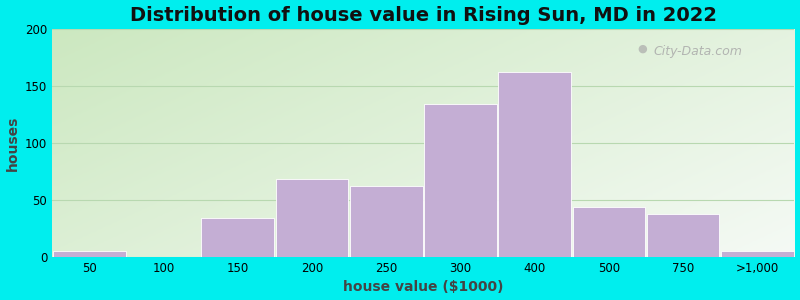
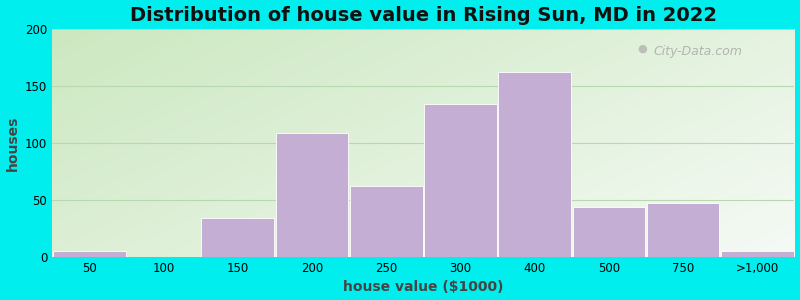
200: 68 -> 109
750: 38 -> 47
